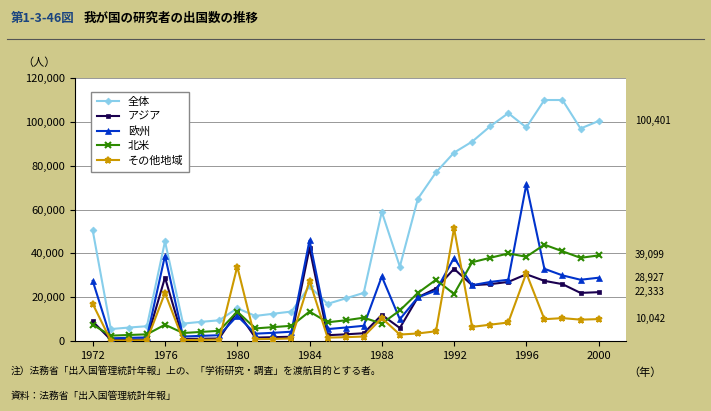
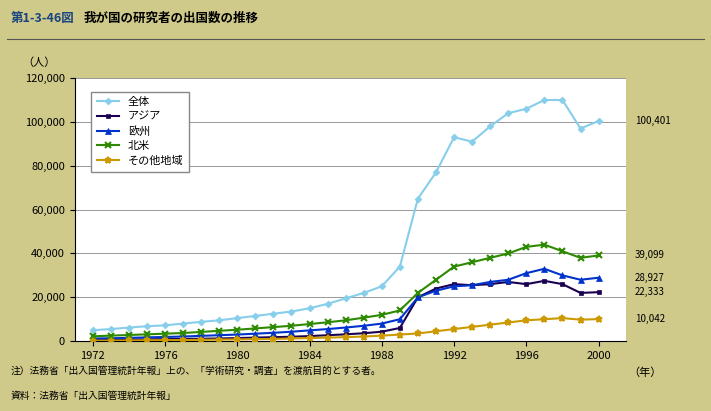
全体/1972: 50,500 -> 5,000
アジア/1972: 9,000 -> 500
欧州/1972: 27,500 -> 1,200
北米/1972: 7,500 -> 2,200
その他地域/1972: 17,000 -> 200
全体/1976: 45,500 -> 7,200
アジア/1976: 29,000 -> 900
欧州/1976: 39,000 -> 1,900
北米/1976: 7,500 -> 3,400
その他地域/1976: 22,000 -> 400
全体/1980: 15,000 -> 10,500
アジア/1980: 13,500 -> 1,400
欧州/1980: 11,500 -> 3,000
北米/1980: 13,500 -> 5,200
その他地域/1980: 34,000 -> 800
全体/1984: 25,000 -> 15,000
アジア/1984: 42,500 -> 2,300
欧州/1984: 46,000 -> 4,900
北米/1984: 13,500 -> 7,800
その他地域/1984: 27,500 -> 1,400
全体/1988: 59,000 -> 25,000
アジア/1988: 12,000 -> 4,300
欧州/1988: 29,500 -> 8,000
北米/1988: 8,000 -> 12,000
その他地域/1988: 10,500 -> 2,500
全体/1992: 86,000 -> 93,000
アジア/1992: 33,000 -> 26,000
欧州/1992: 38,000 -> 25,000
北米/1992: 21,500 -> 34,000
その他地域/1992: 51,500 -> 5,500
全体/1996: 97,500 -> 106,000
アジア/1996: 30,500 -> 26,000
欧州/1996: 71,500 -> 31,000
北米/1996: 38,500 -> 43,000
その他地域/1996: 31,000 -> 9,500
